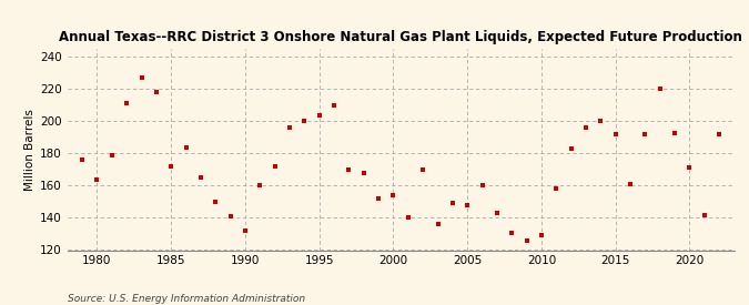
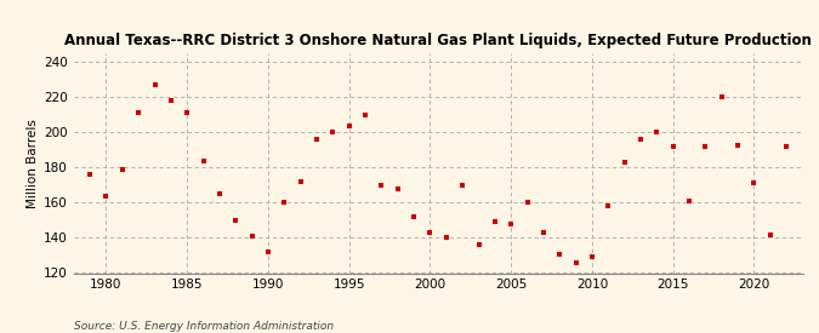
1985: 172 -> 211
2000: 154 -> 143
